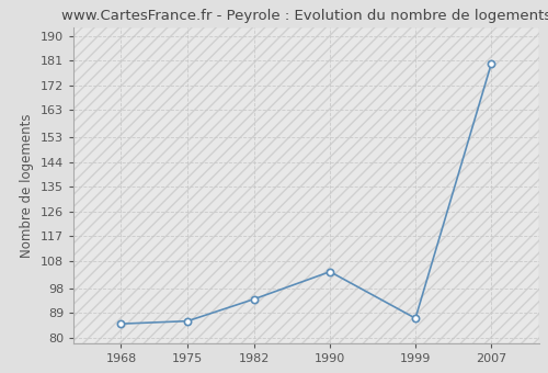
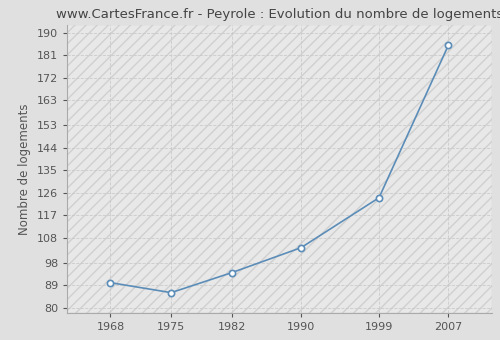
1968: 85 -> 90
1999: 87 -> 124
2007: 180 -> 185
